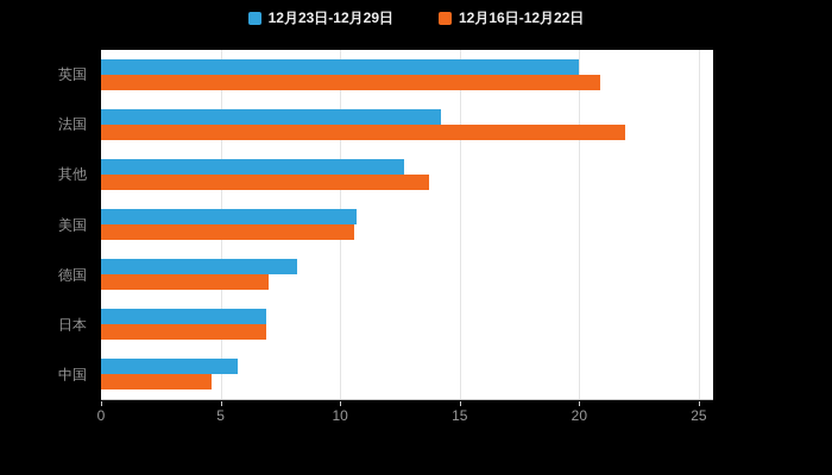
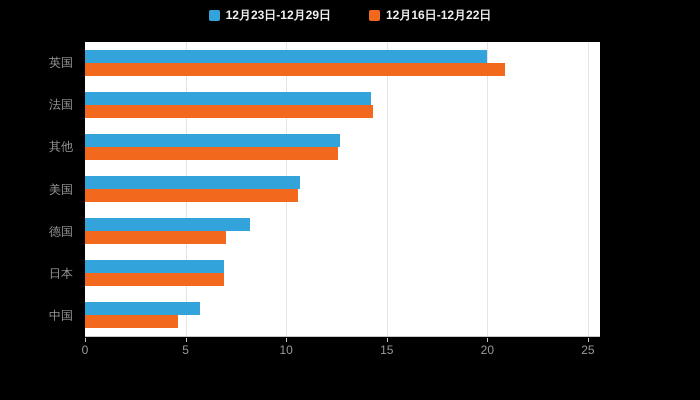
12月16日-12月22日/法国: 21.9 -> 14.3
12月16日-12月22日/其他: 13.7 -> 12.6
